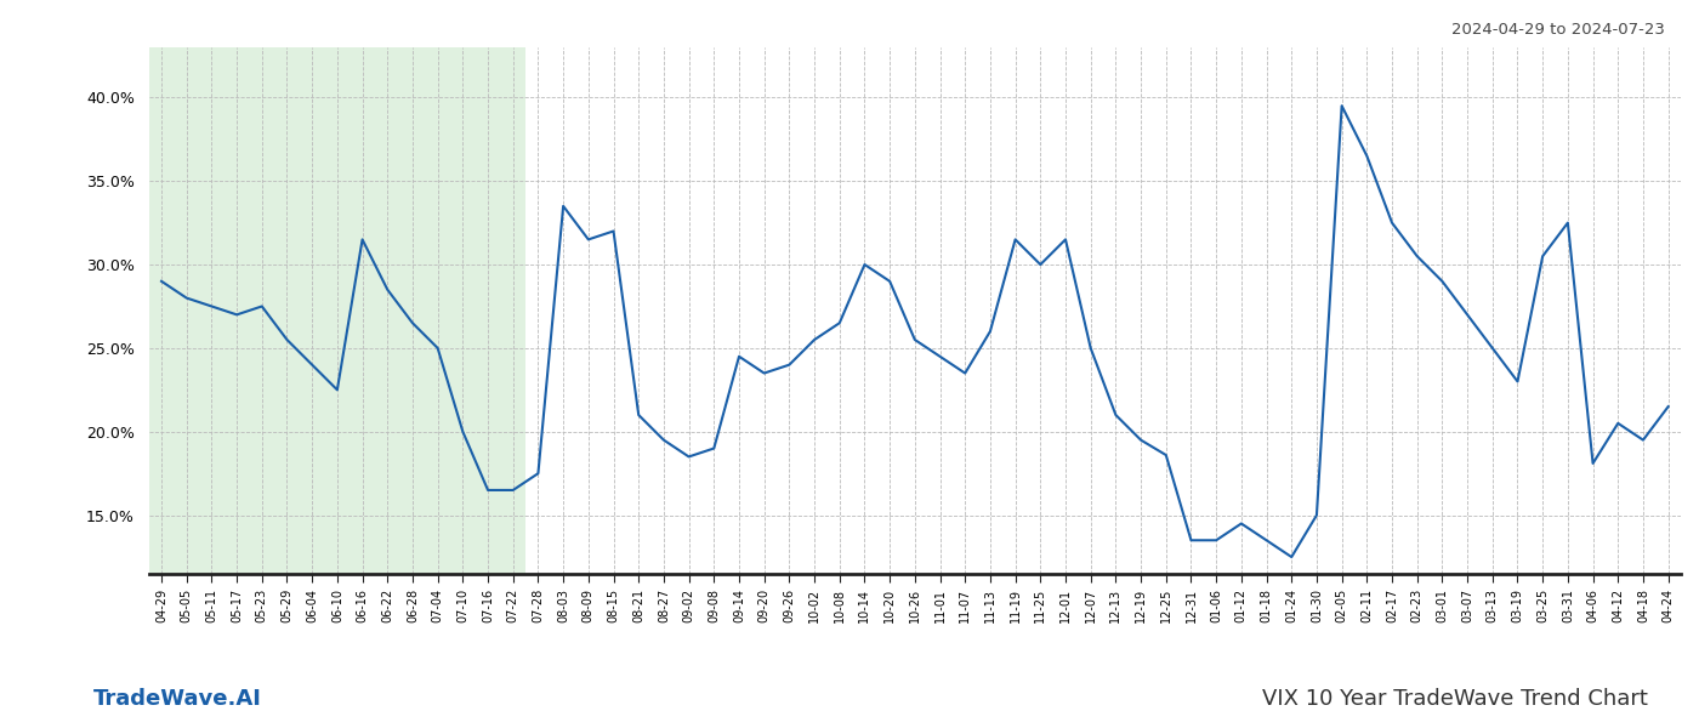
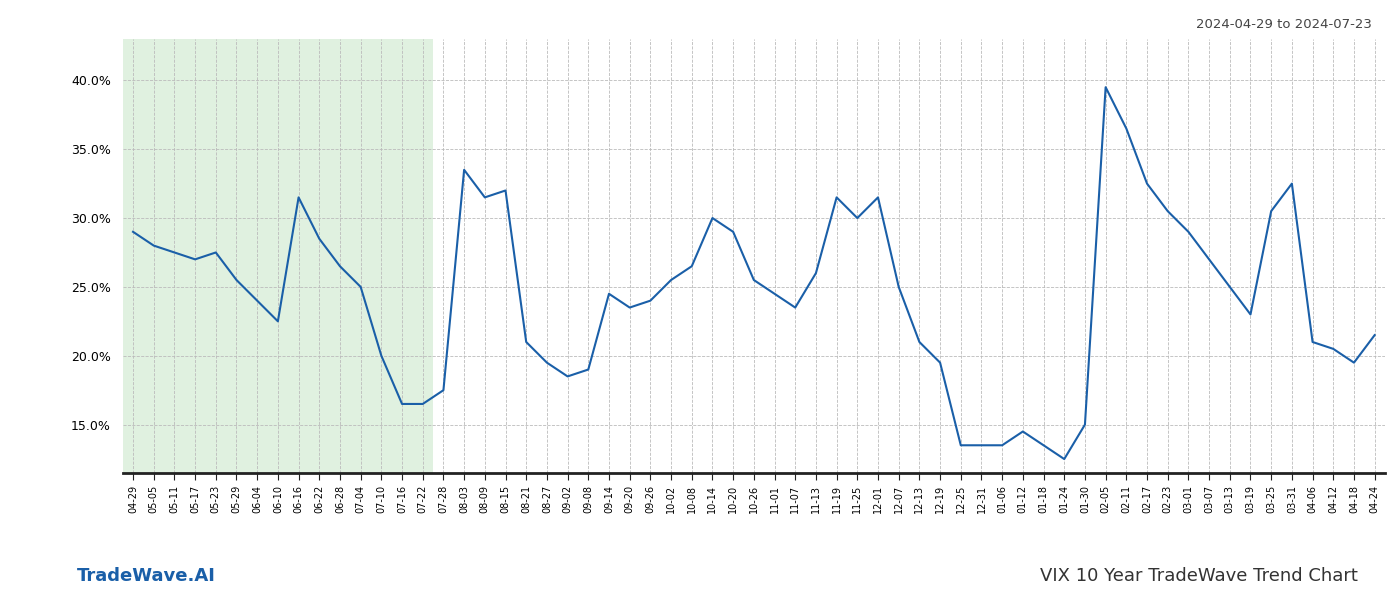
12-25: 18.6% -> 13.5%
04-06: 18.1% -> 21.0%
